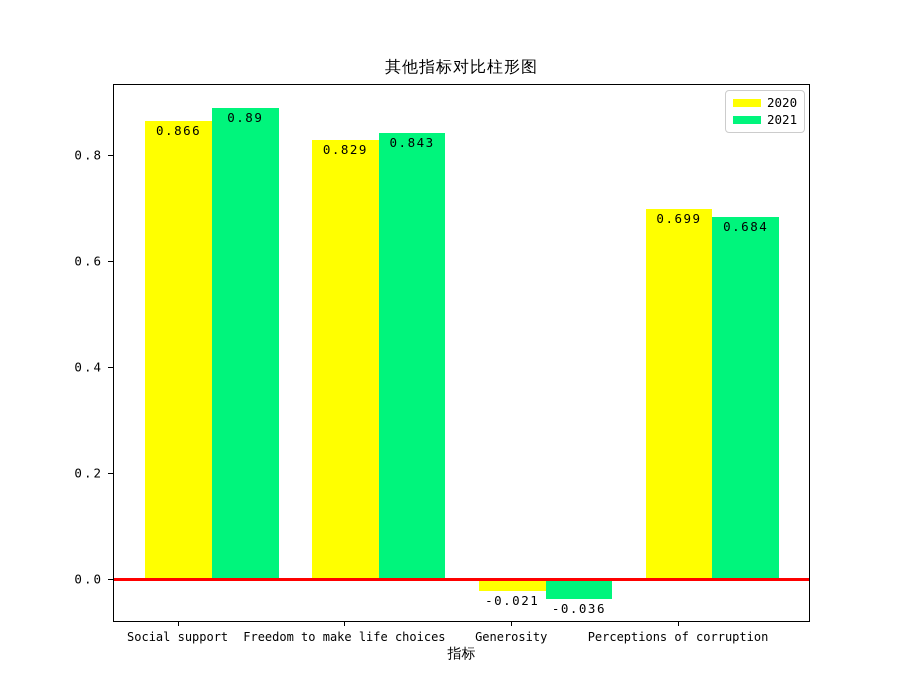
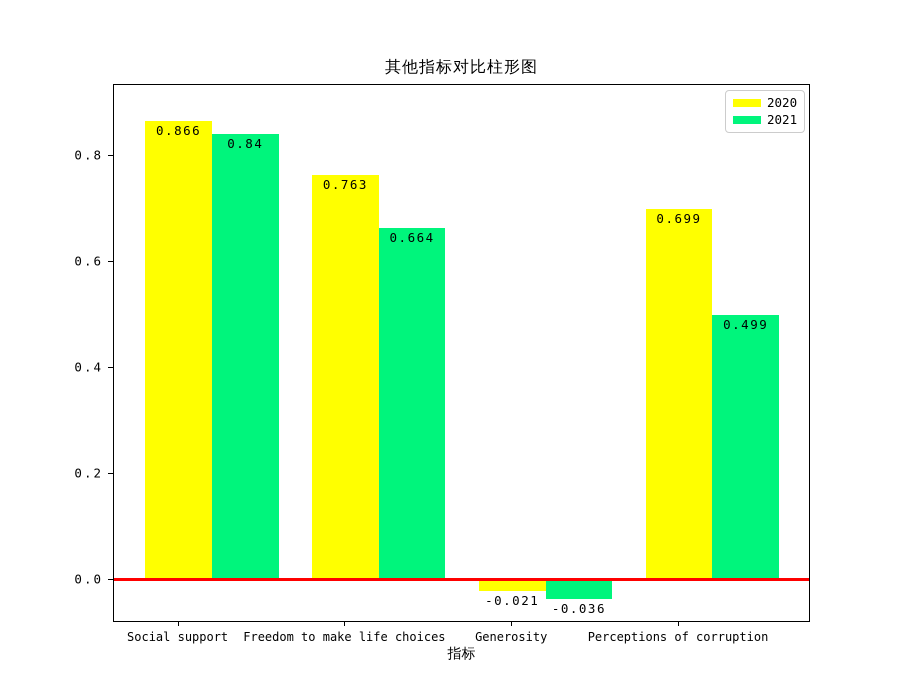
2021/Social support: 0.89 -> 0.84
2020/Freedom to make life choices: 0.829 -> 0.763
2021/Freedom to make life choices: 0.843 -> 0.664
2021/Perceptions of corruption: 0.684 -> 0.499
